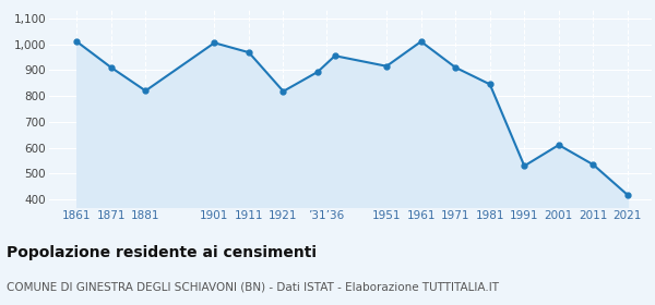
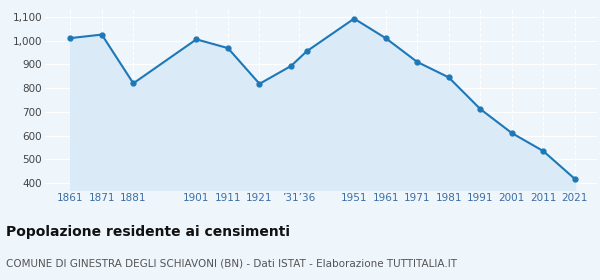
1871: 910 -> 1,025
1951: 915 -> 1,092
1991: 530 -> 712
